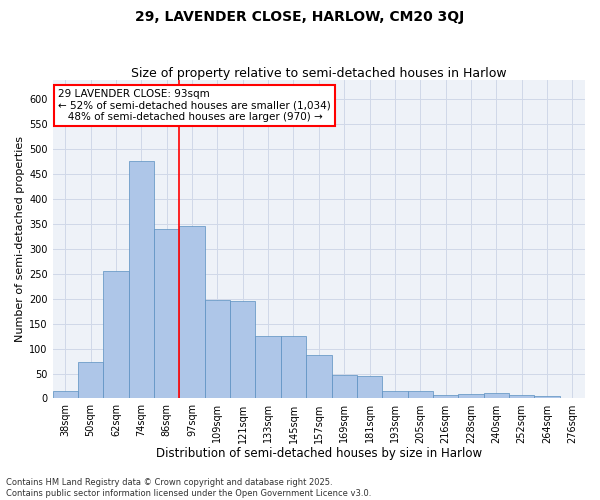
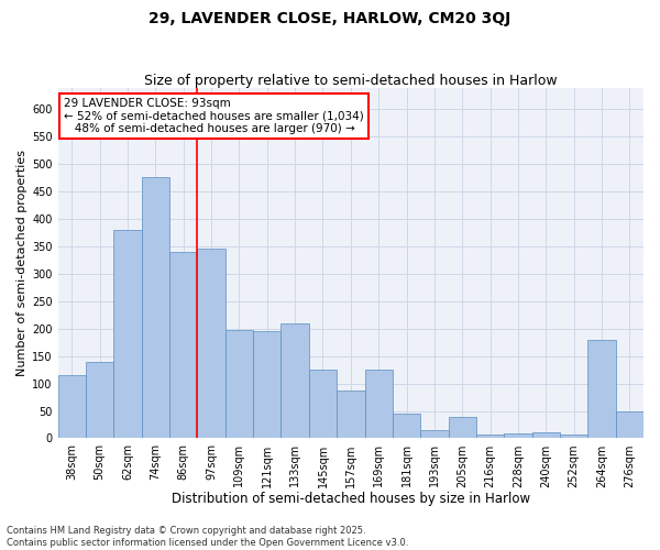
38sqm: 15 -> 115
50sqm: 73 -> 140
62sqm: 255 -> 380
133sqm: 125 -> 210
169sqm: 47 -> 125
205sqm: 15 -> 40
264sqm: 5 -> 180
276sqm: 1 -> 50
